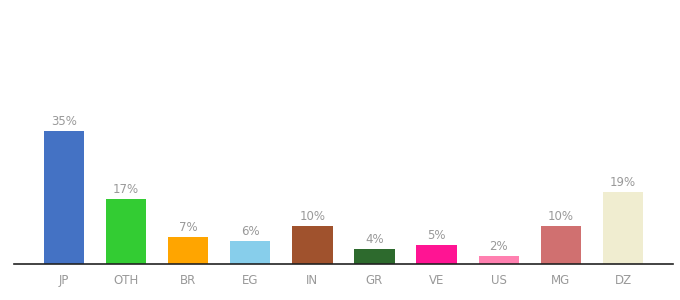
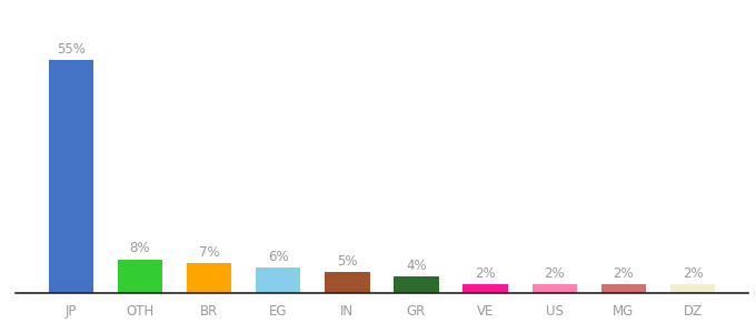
JP: 35% -> 55%
OTH: 17% -> 8%
IN: 10% -> 5%
VE: 5% -> 2%
MG: 10% -> 2%
DZ: 19% -> 2%
